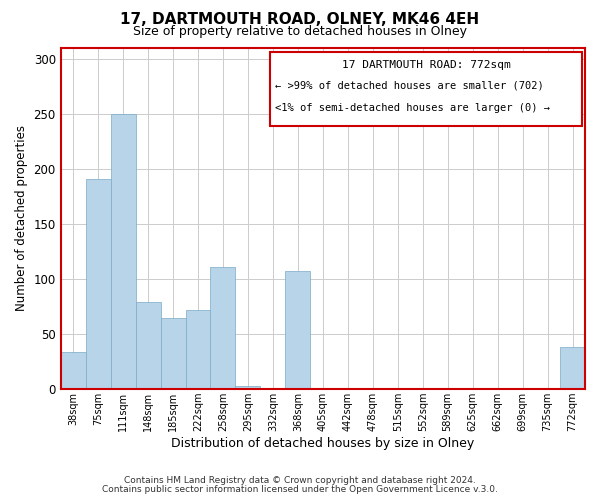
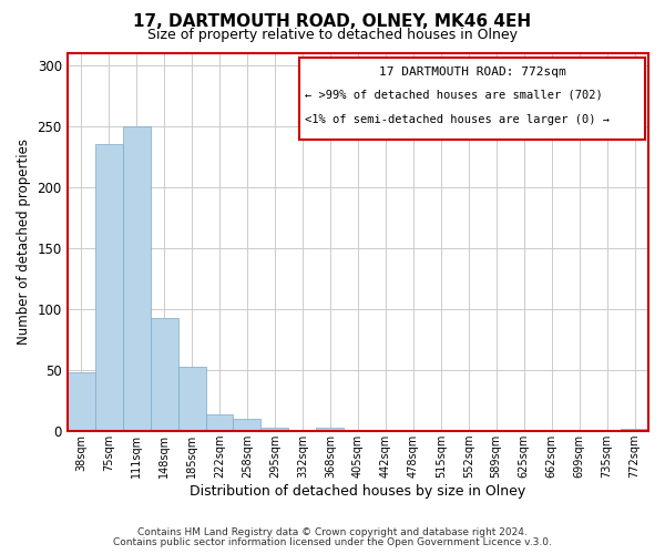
38sqm: 34 -> 48
75sqm: 191 -> 235
148sqm: 79 -> 93
185sqm: 65 -> 53
222sqm: 72 -> 14
258sqm: 111 -> 10
368sqm: 107 -> 3
772sqm: 38 -> 2
